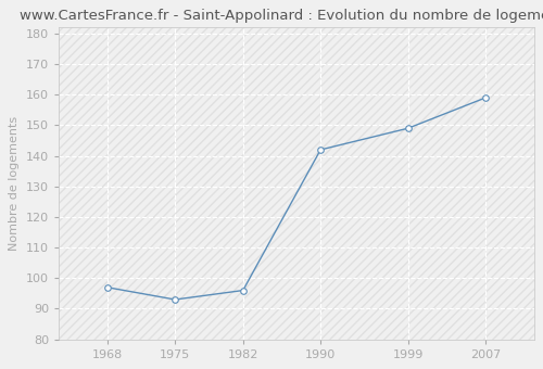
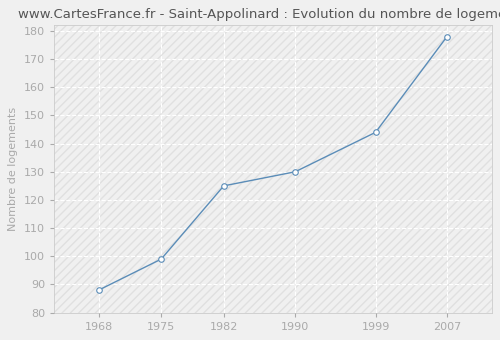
1968: 97 -> 88
1975: 93 -> 99
1982: 96 -> 125
1990: 142 -> 130
1999: 149 -> 144
2007: 159 -> 178
